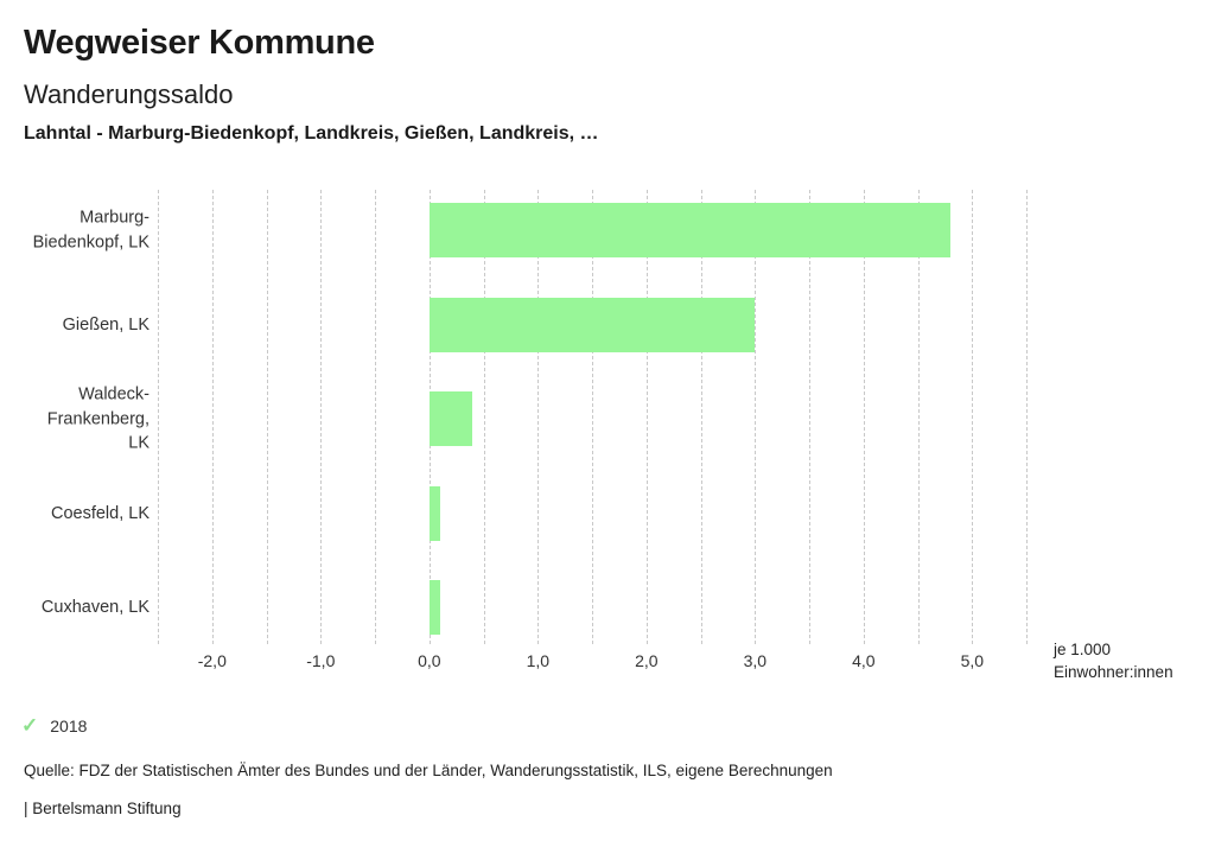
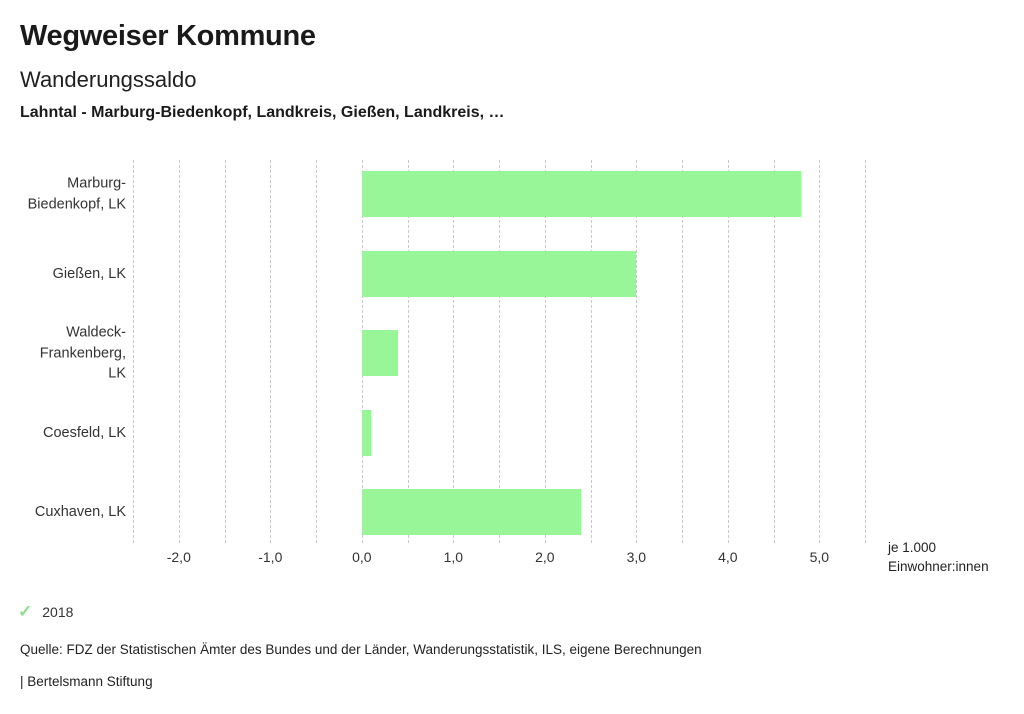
Cuxhaven, LK: 0,1 -> 2,4
